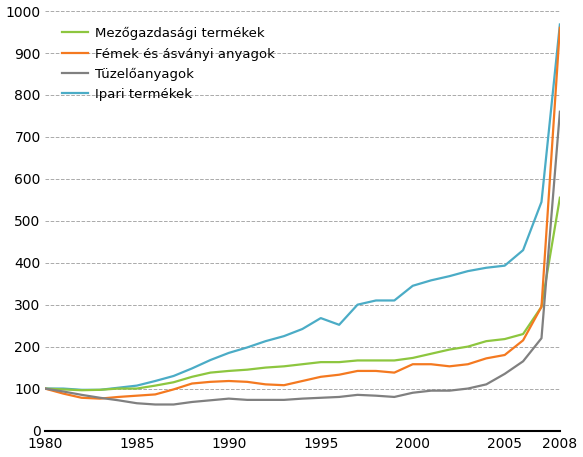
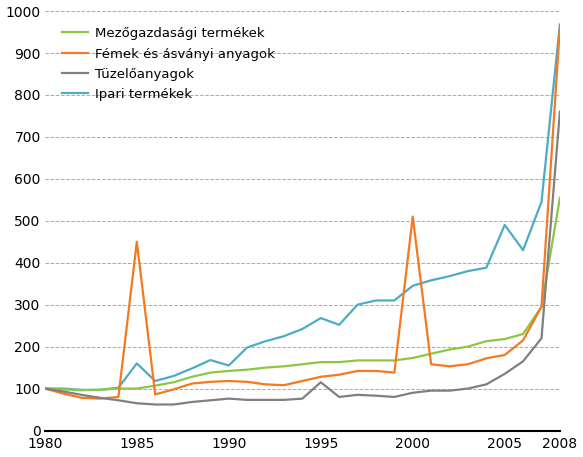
Fémek és ásványi anyagok/1985: 83 -> 450
Ipari termékek/1985: 107 -> 160
Ipari termékek/1990: 185 -> 155
Tüzelőanyagok/1995: 78 -> 115
Fémek és ásványi anyagok/2000: 158 -> 510
Ipari termékek/2005: 393 -> 490
